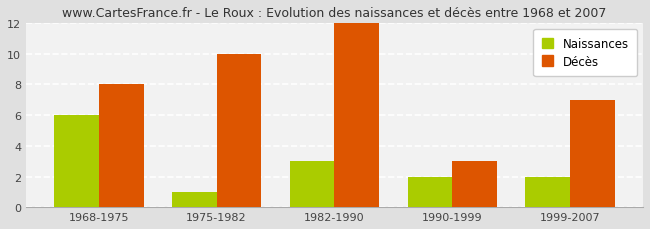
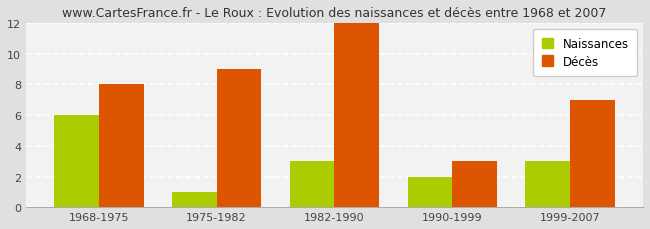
Décès/1975-1982: 10 -> 9
Naissances/1999-2007: 2 -> 3
